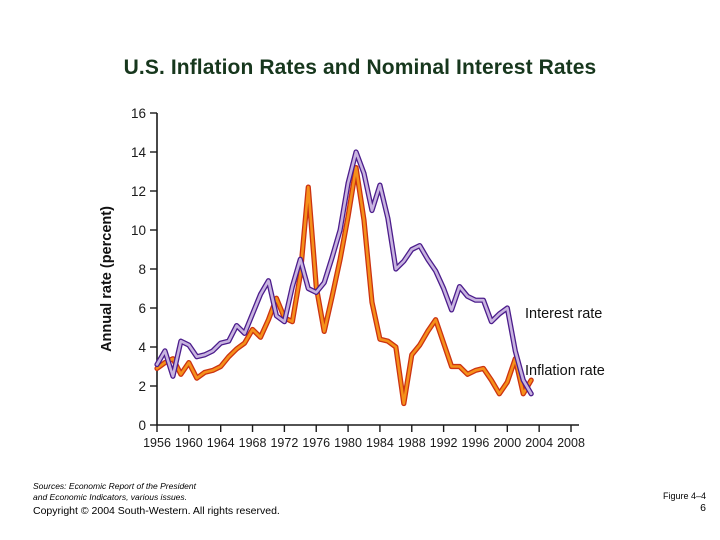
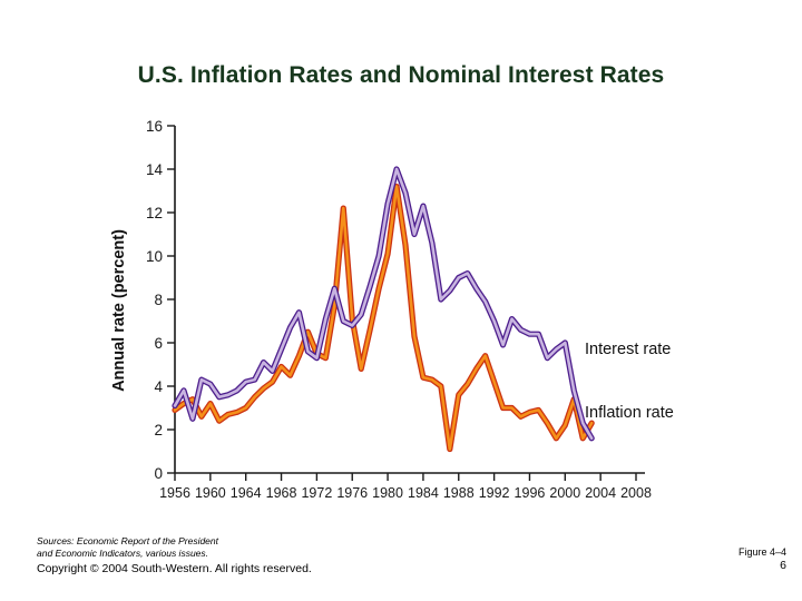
Inflation rate/1980: 10.7 -> 10.1
